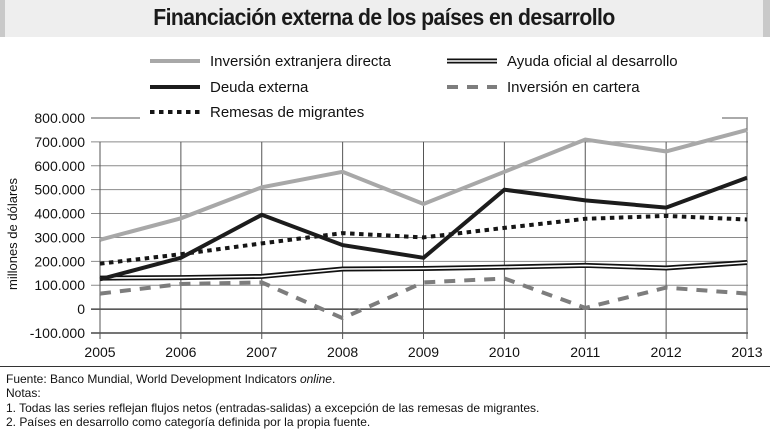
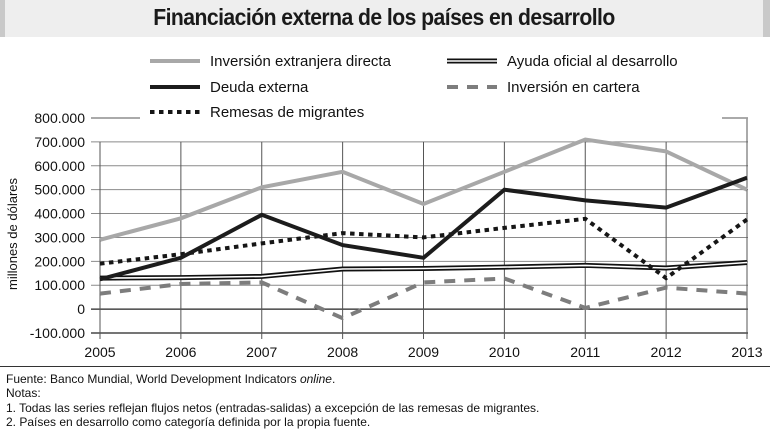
Remesas de migrantes/2012: 390000 -> 130000
Inversión extranjera directa/2013: 750000 -> 500000
